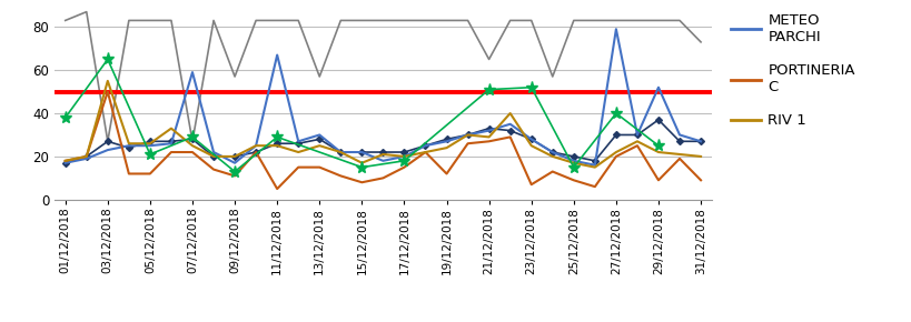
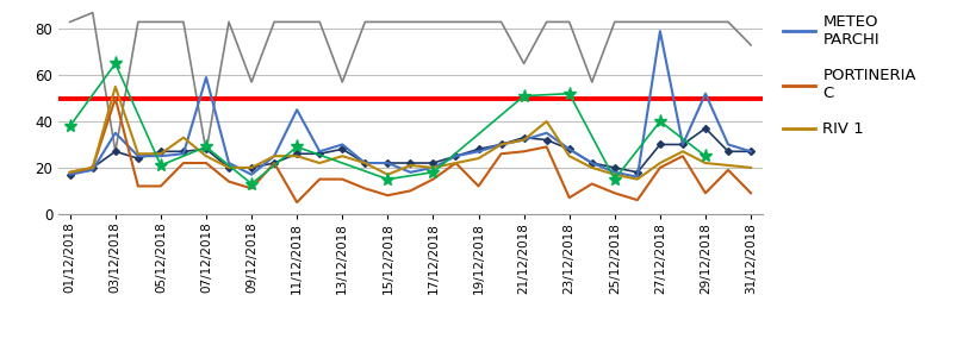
METEO PARCHI/03/12/2018: 23 -> 35
METEO PARCHI/11/12/2018: 67 -> 45
RIV 1/21/12/2018: 29 -> 32
